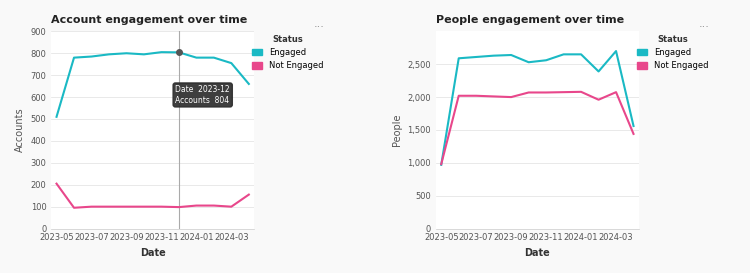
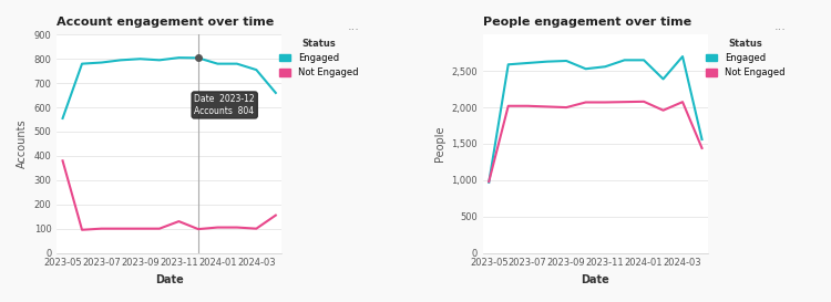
Account engagement over time/Engaged/2023-05: 510 -> 555
Account engagement over time/Not Engaged/2023-05: 205 -> 380
Account engagement over time/Not Engaged/2023-11: 100 -> 130
